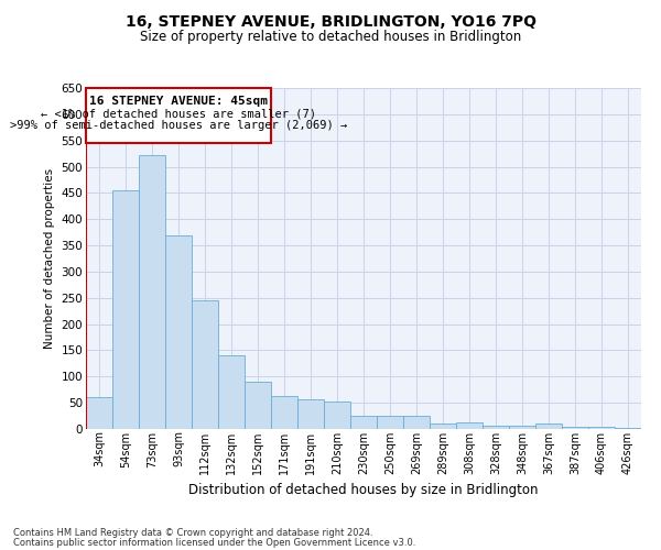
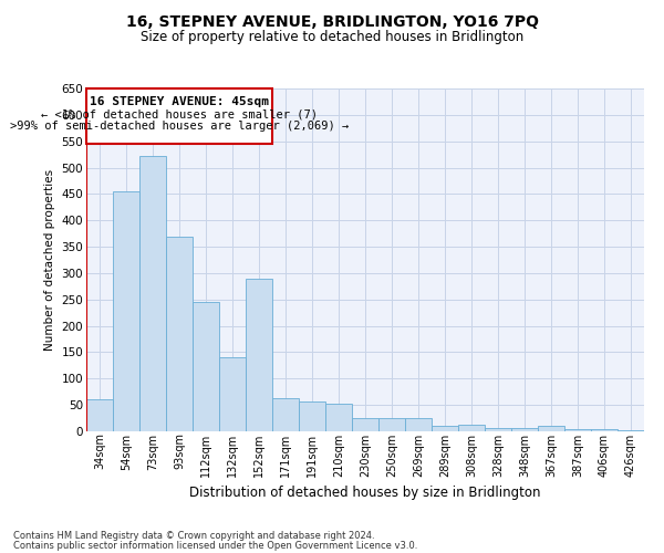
152sqm: 90 -> 290
